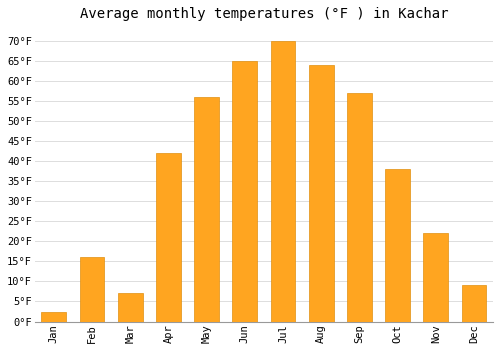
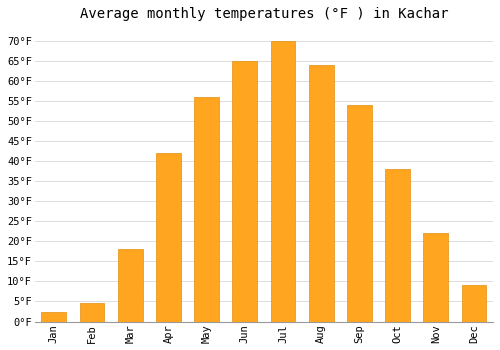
Feb: 16.0°F -> 4.5°F
Mar: 7.0°F -> 18.0°F
Sep: 57.0°F -> 54.0°F
